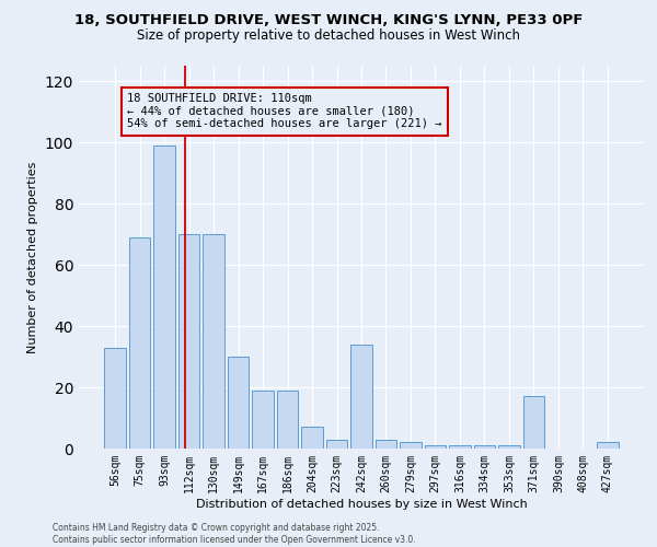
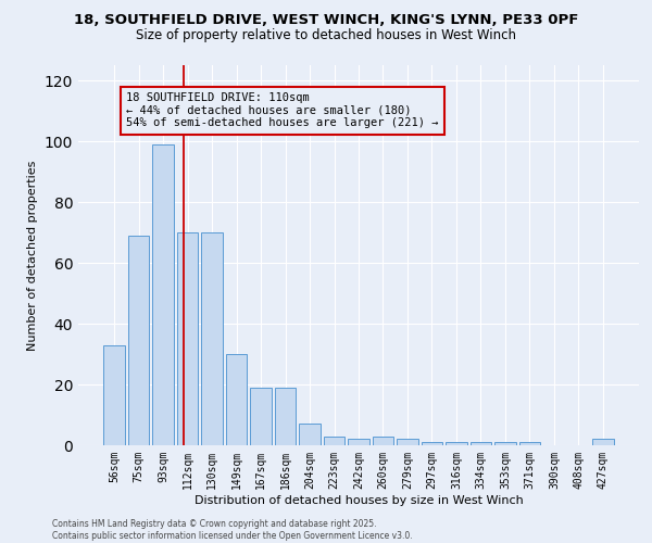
242sqm: 34 -> 2
371sqm: 17 -> 1
